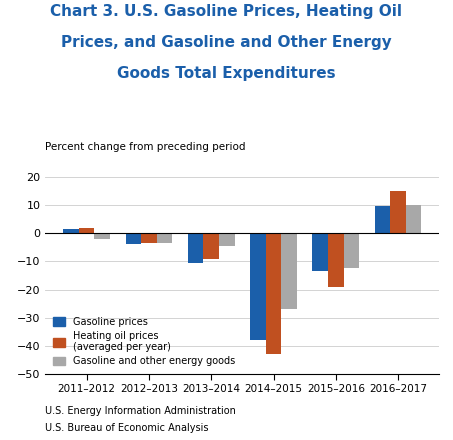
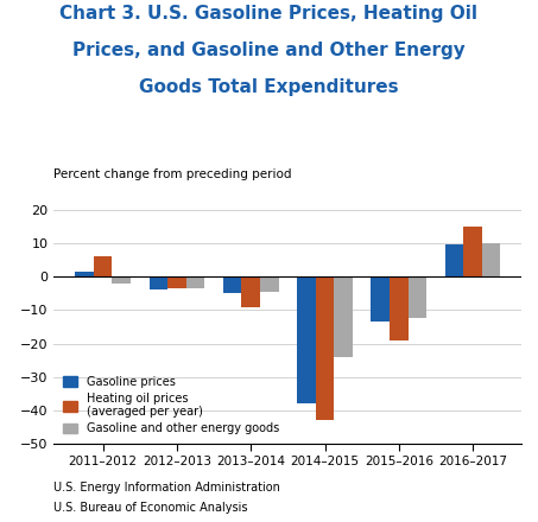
Heating oil prices (averaged per year)/2011–2012: 2.0 -> 6.0
Gasoline prices/2013–2014: -10.5 -> -5.0
Gasoline and other energy goods/2014–2015: -27.0 -> -24.0
